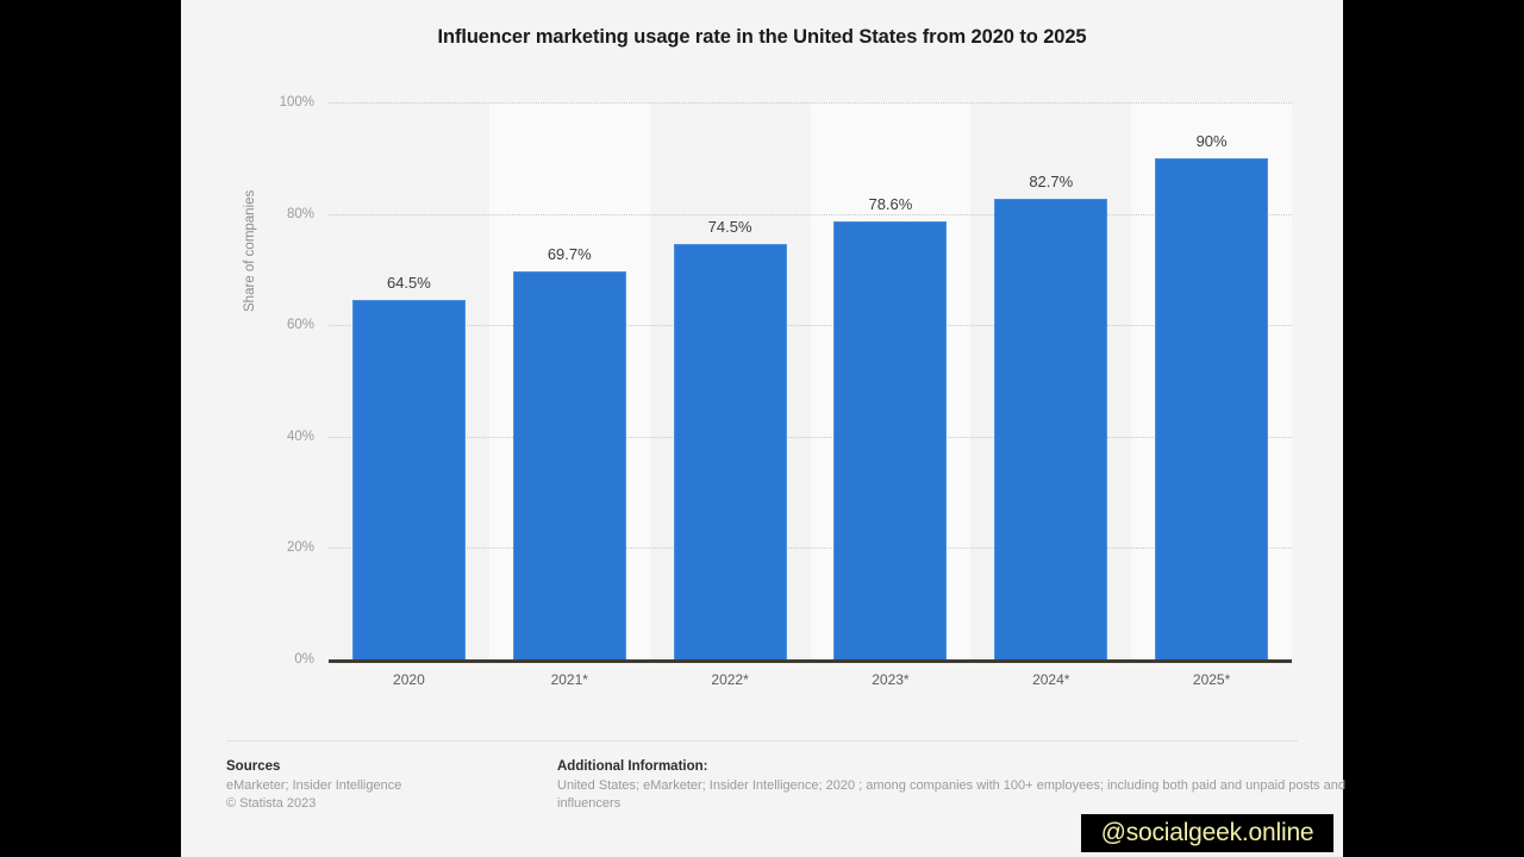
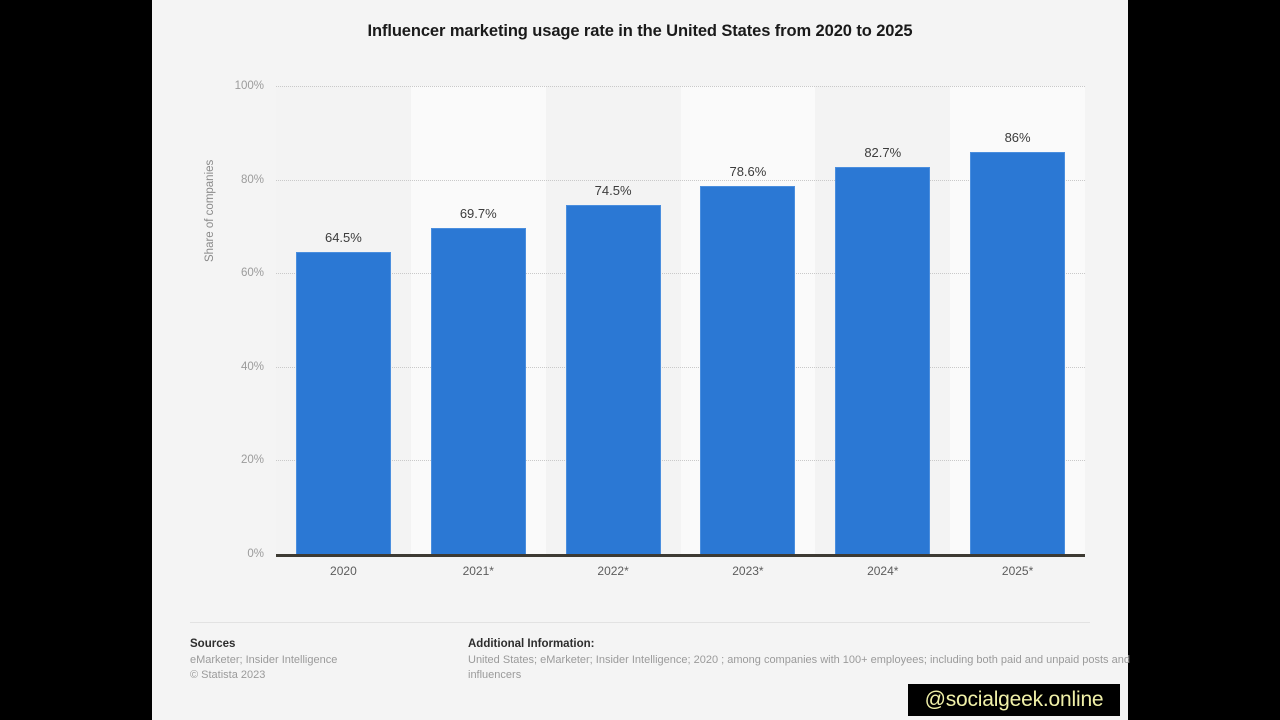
2025*: 90% -> 86%
